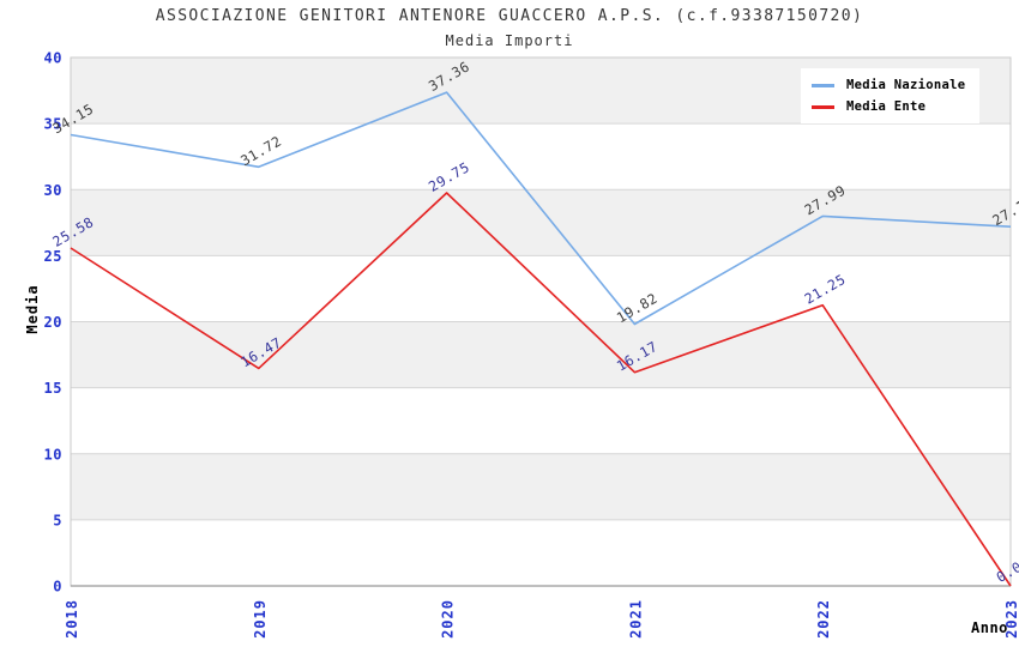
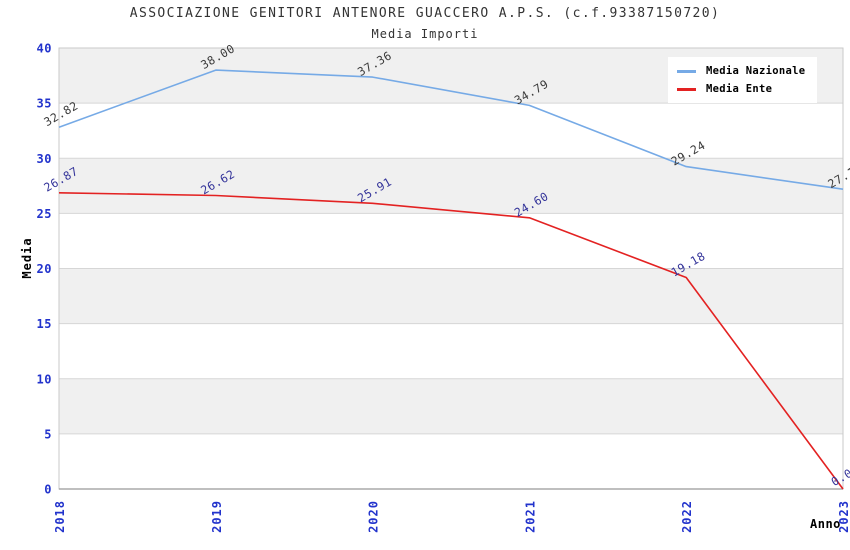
Media Nazionale/2018: 34.15 -> 32.82
Media Ente/2018: 25.58 -> 26.87
Media Nazionale/2019: 31.72 -> 38.00
Media Ente/2019: 16.47 -> 26.62
Media Ente/2020: 29.75 -> 25.91
Media Nazionale/2021: 19.82 -> 34.79
Media Ente/2021: 16.17 -> 24.60
Media Nazionale/2022: 27.99 -> 29.24
Media Ente/2022: 21.25 -> 19.18
